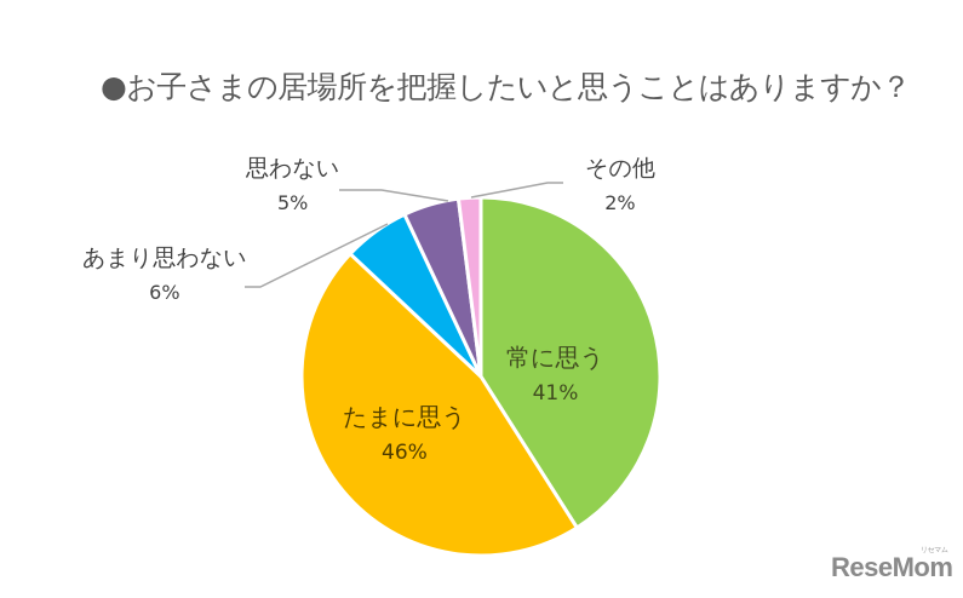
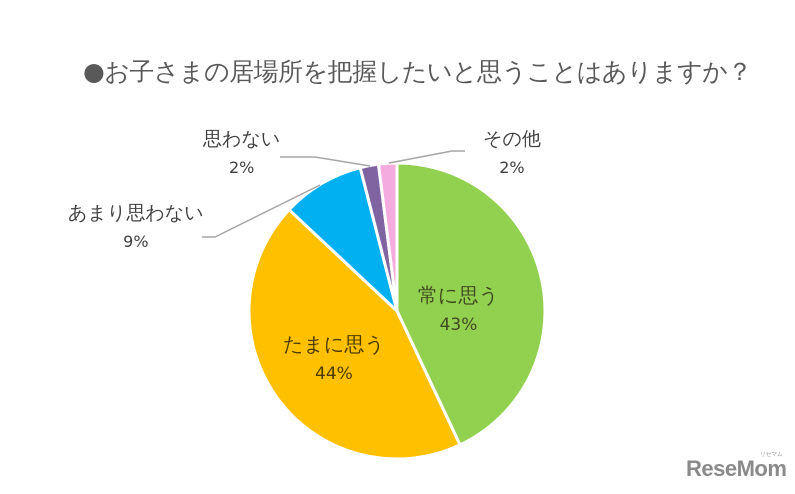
常に思う: 41% -> 43%
たまに思う: 46% -> 44%
あまり思わない: 6% -> 9%
思わない: 5% -> 2%
